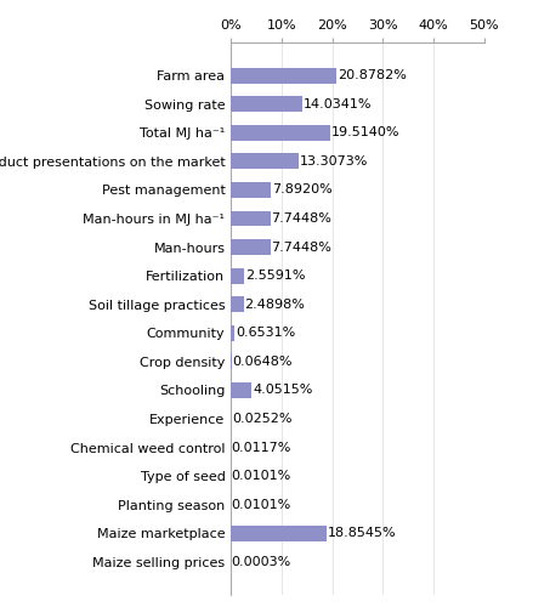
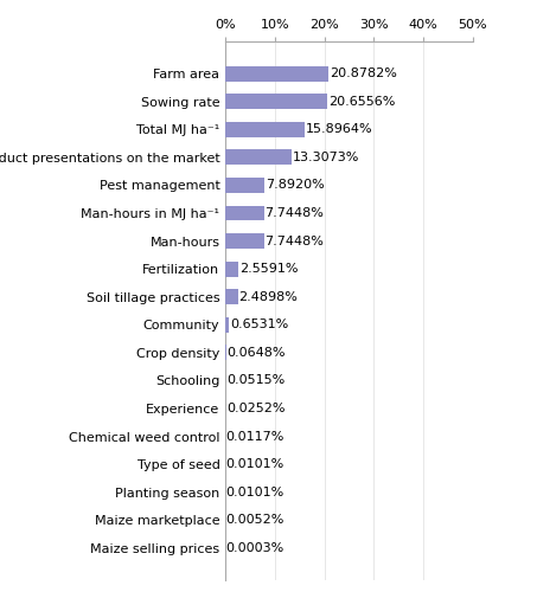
Sowing rate: 14.0341% -> 20.6556%
Total MJ ha⁻¹: 19.5140% -> 15.8964%
Schooling: 4.0515% -> 0.0515%
Maize marketplace: 18.8545% -> 0.0052%
